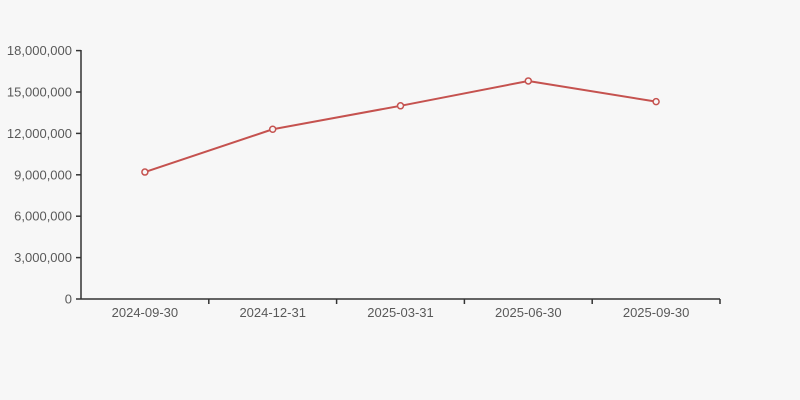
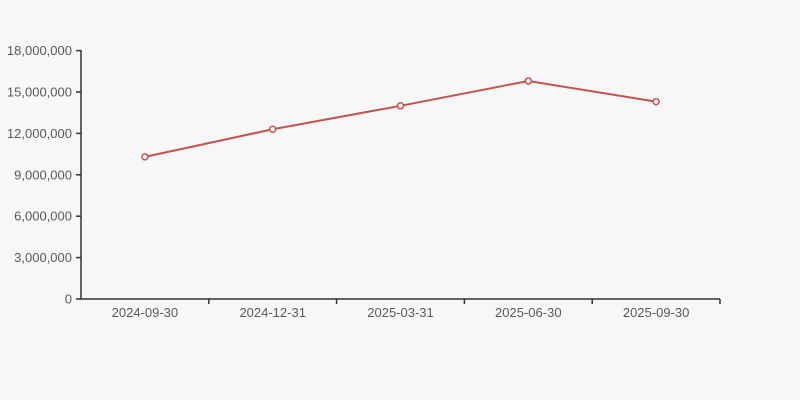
2024-09-30: 9200000 -> 10300000
